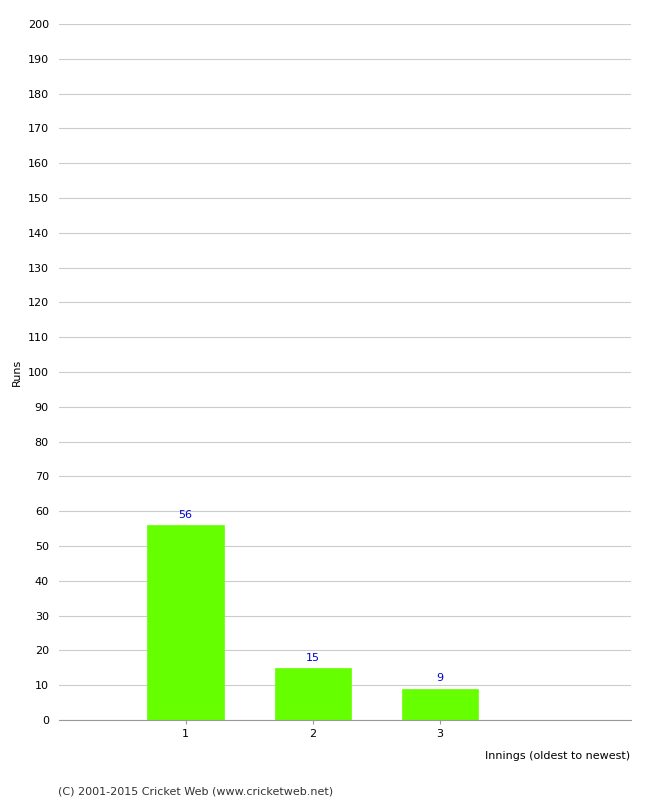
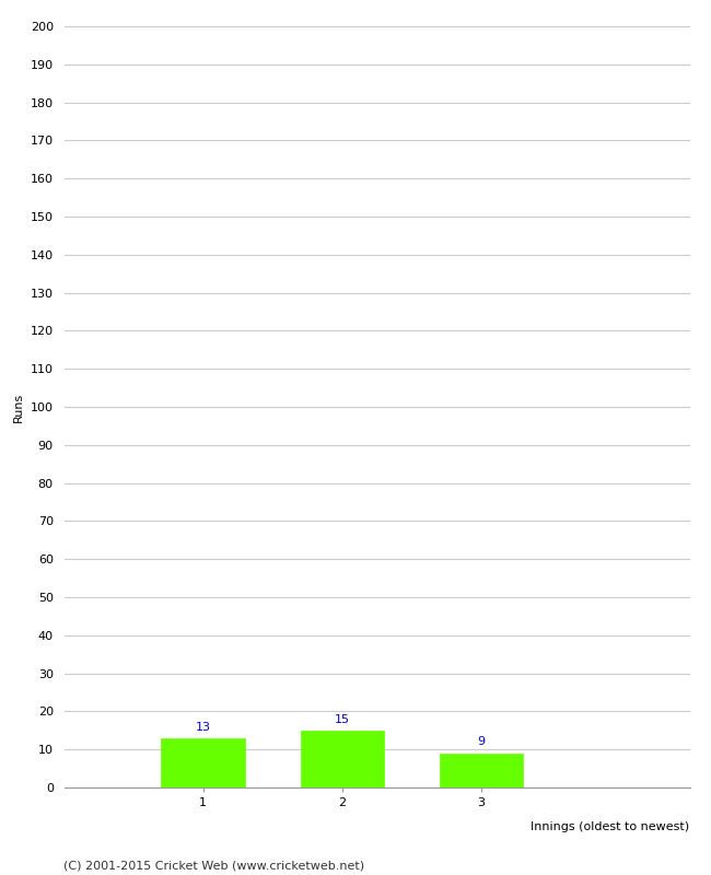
1: 56 -> 13
